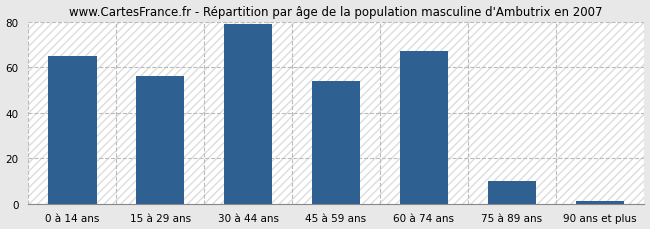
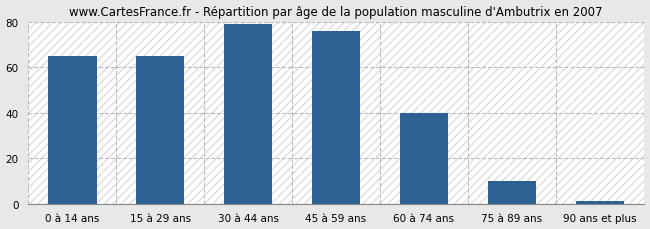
15 à 29 ans: 56 -> 65
45 à 59 ans: 54 -> 76
60 à 74 ans: 67 -> 40
